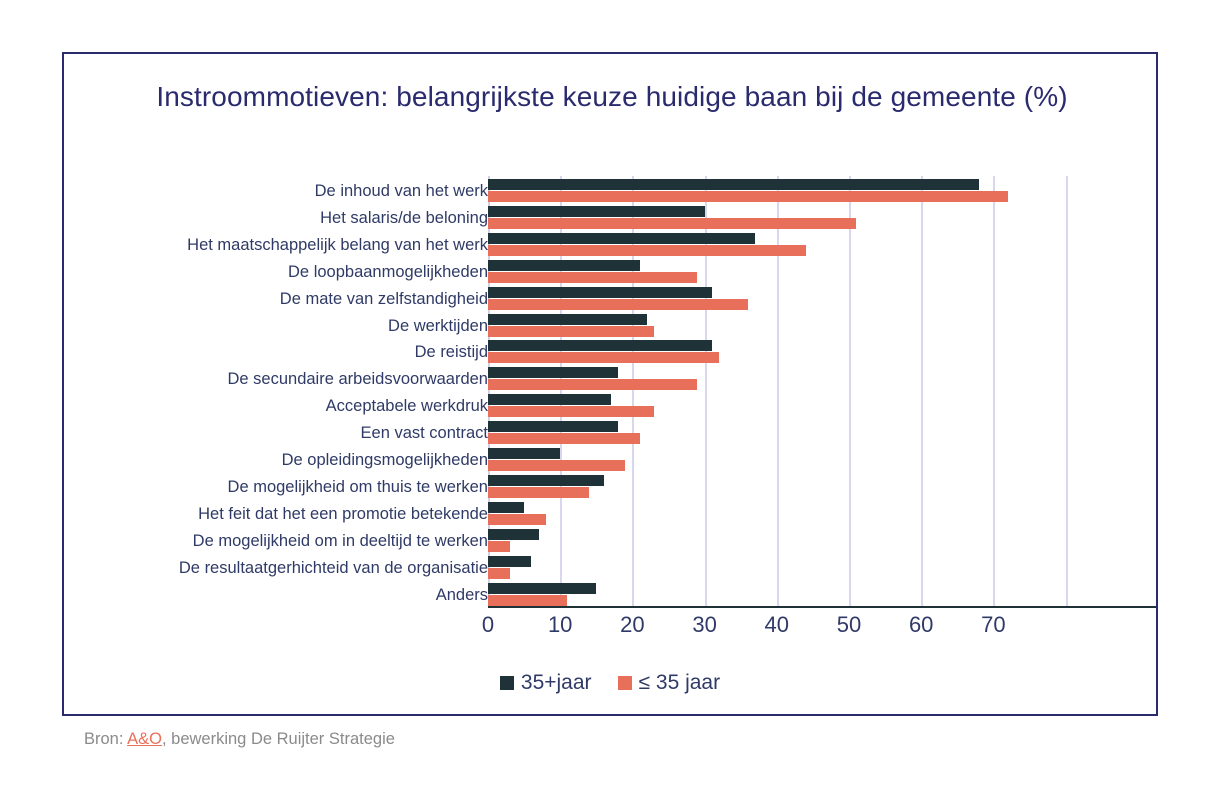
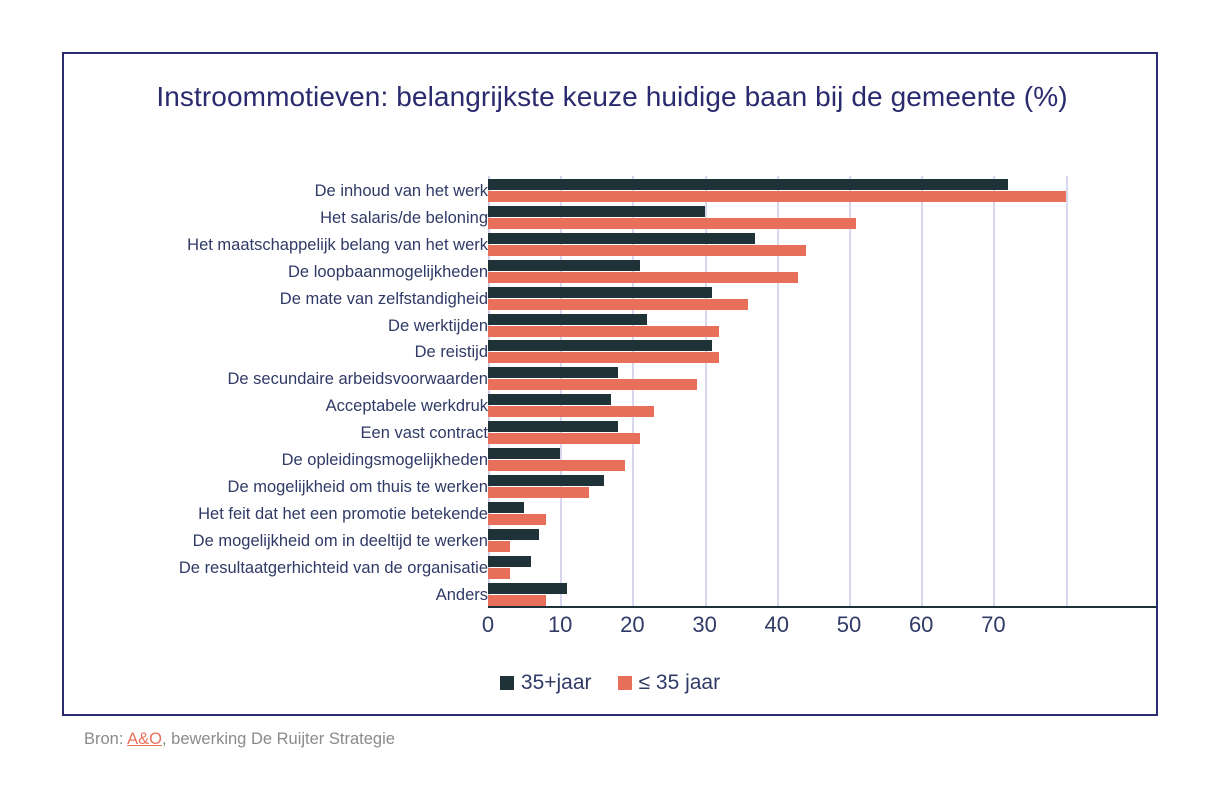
35+jaar/De inhoud van het werk: 68 -> 72
≤ 35 jaar/De inhoud van het werk: 72 -> 80
≤ 35 jaar/De loopbaanmogelijkheden: 29 -> 43
≤ 35 jaar/De werktijden: 23 -> 32
35+jaar/Anders: 15 -> 11
≤ 35 jaar/Anders: 11 -> 8
